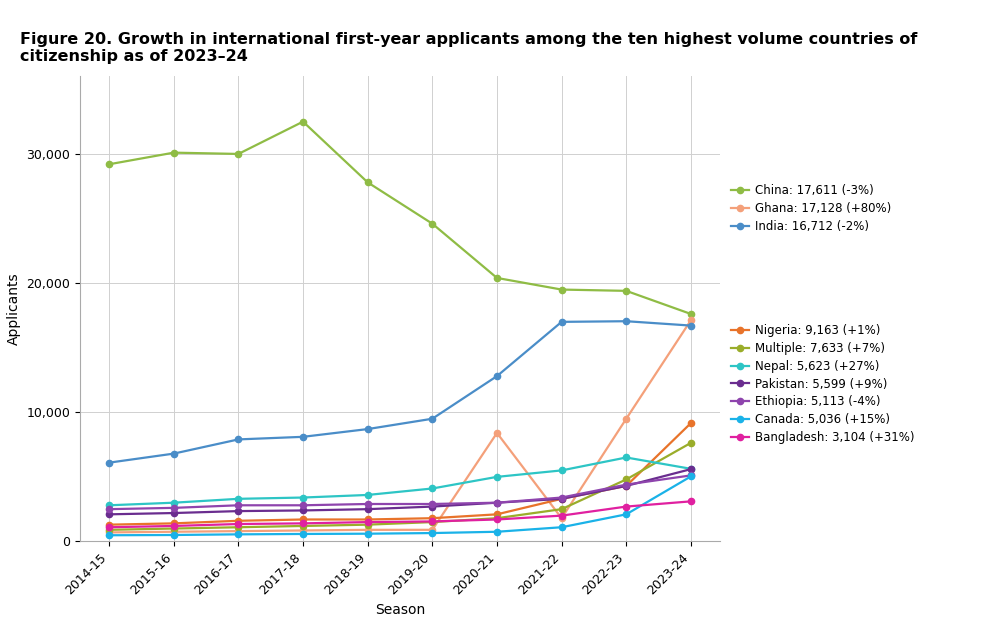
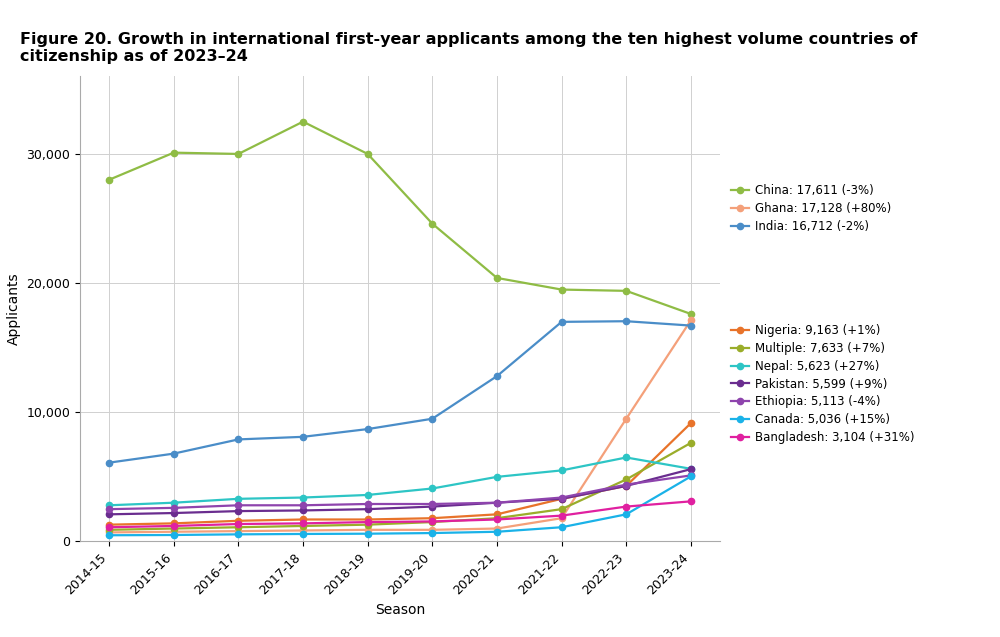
China: 17,611 (-3%)/2014-15: 29,200 -> 28,000
China: 17,611 (-3%)/2018-19: 27,800 -> 30,000
Ghana: 17,128 (+80%)/2020-21: 8,400 -> 1,000
